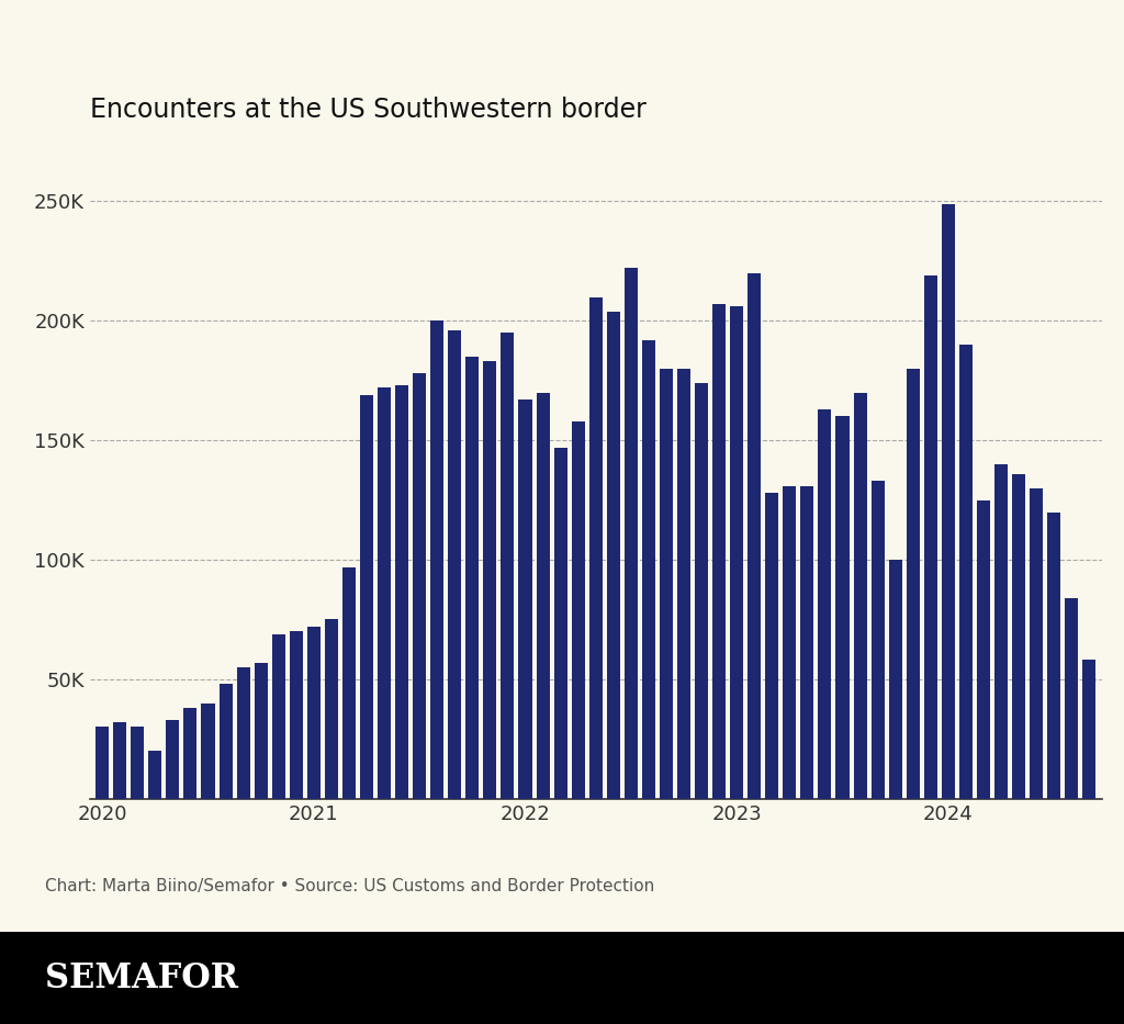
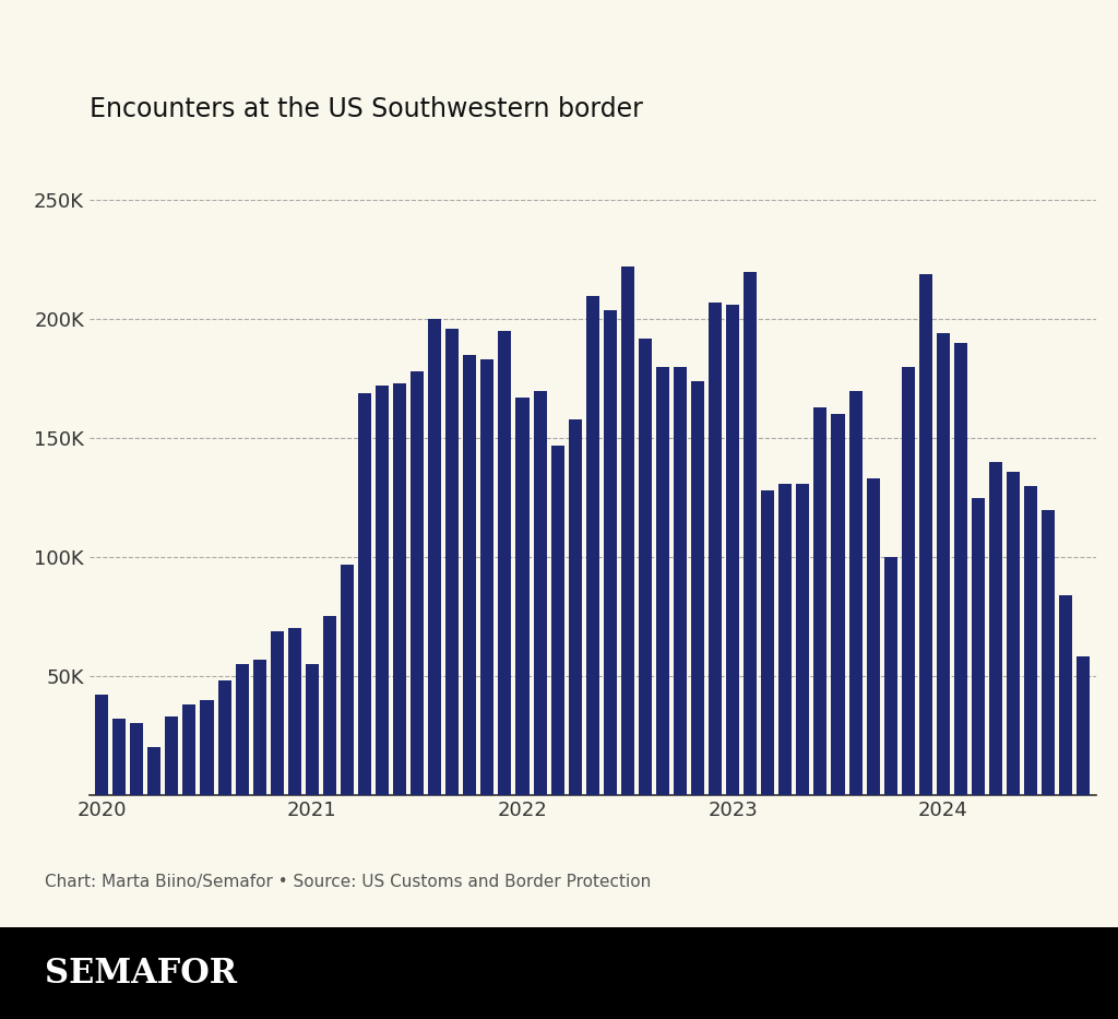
2020: 30K -> 42K
2021: 72K -> 55K
2024: 249K -> 194K
